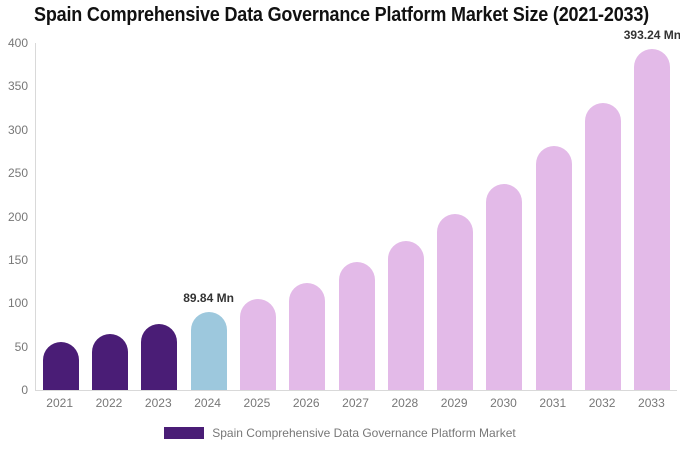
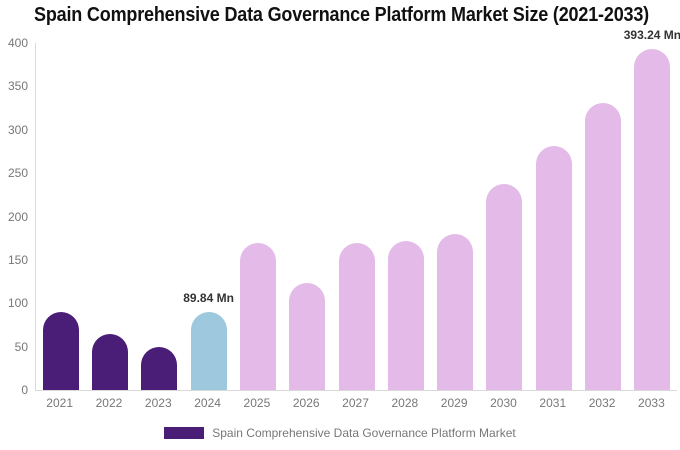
2021: 60 -> 90
2023: 80 -> 50
2025: 100 -> 170
2027: 150 -> 170
2029: 200 -> 180
